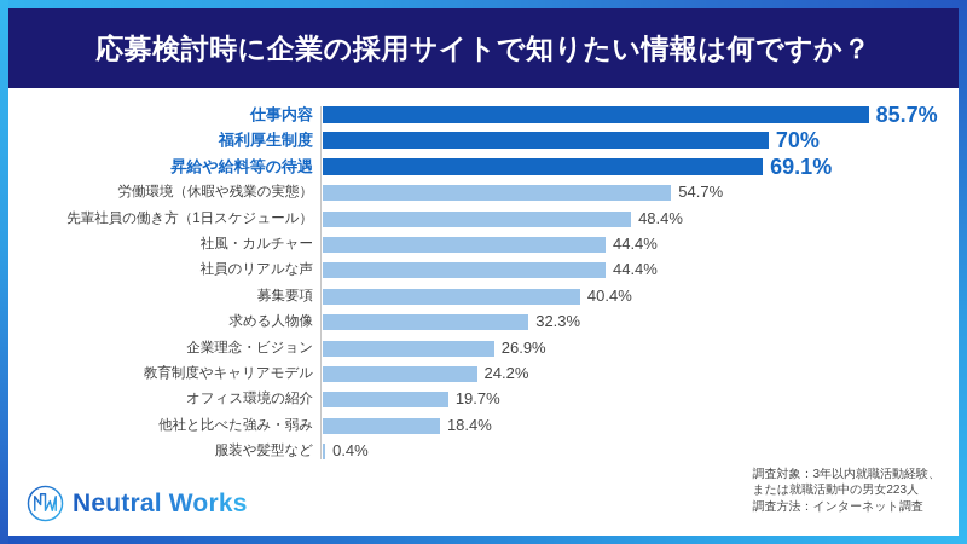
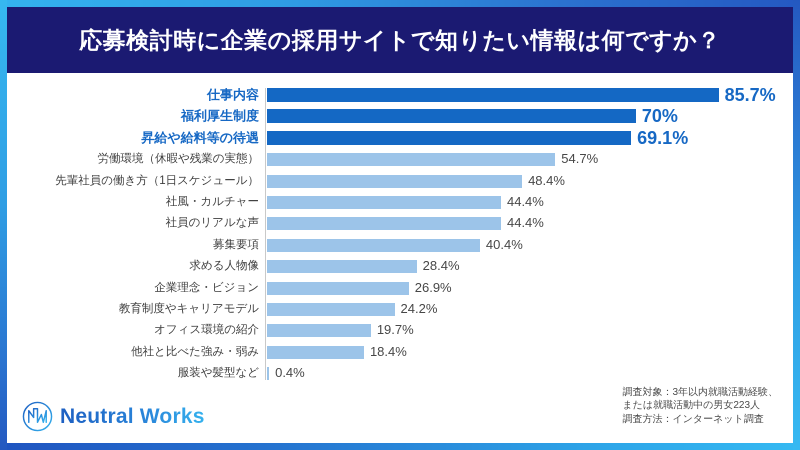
求める人物像: 32.3% -> 28.4%
